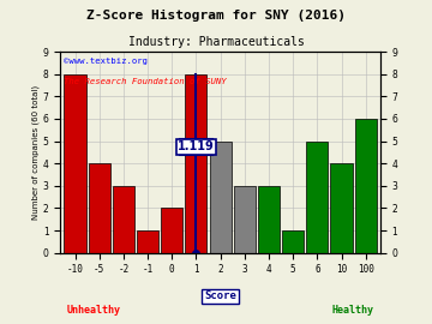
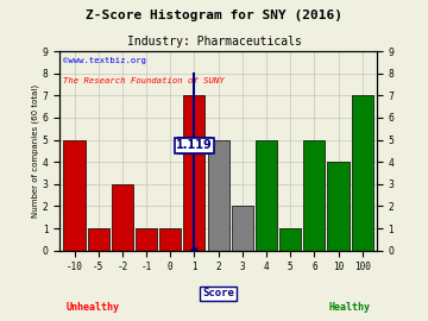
-10: 8 -> 5
-5: 4 -> 1
0: 2 -> 1
1: 8 -> 7
3: 3 -> 2
4: 3 -> 5
100: 6 -> 7
